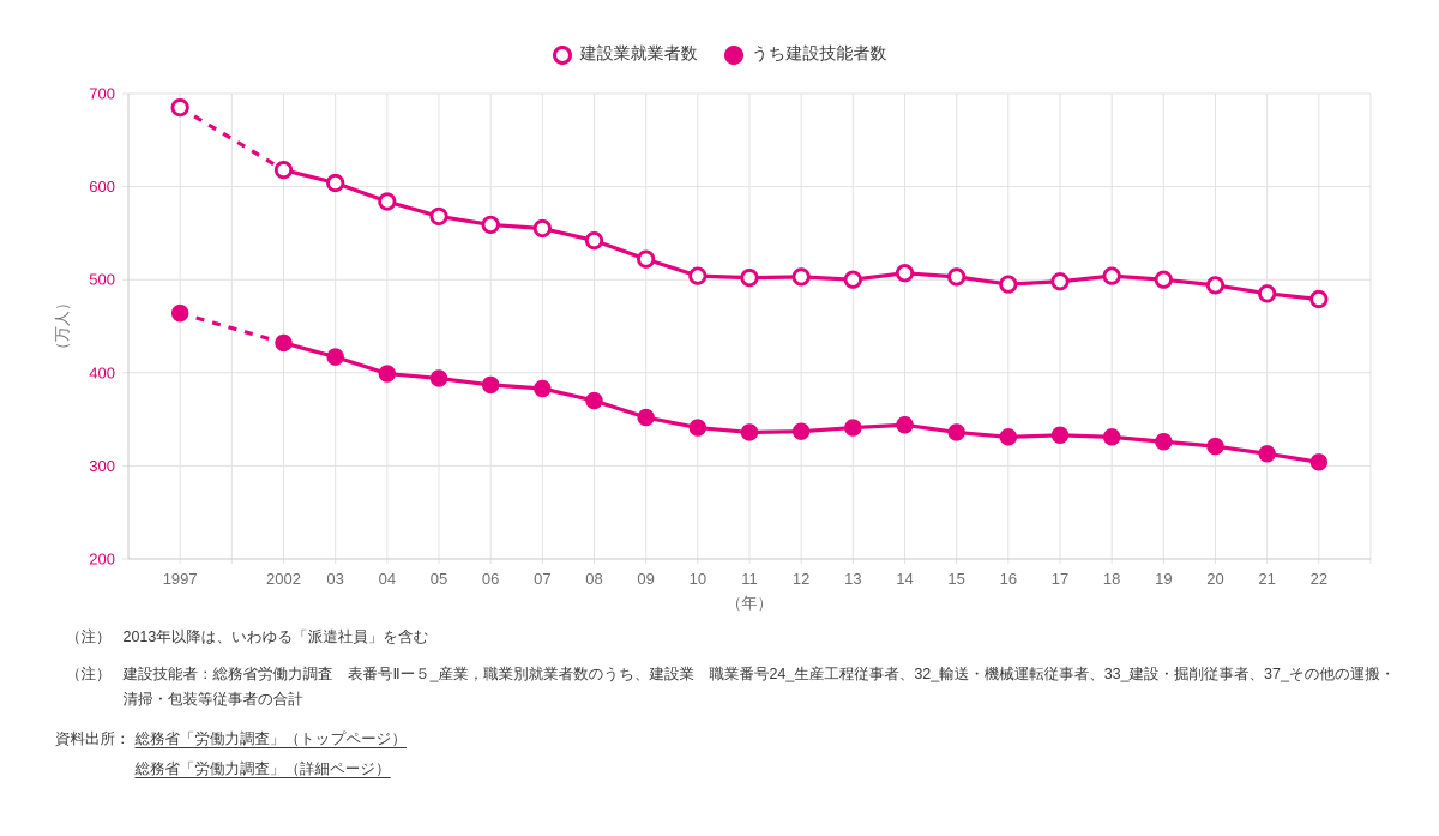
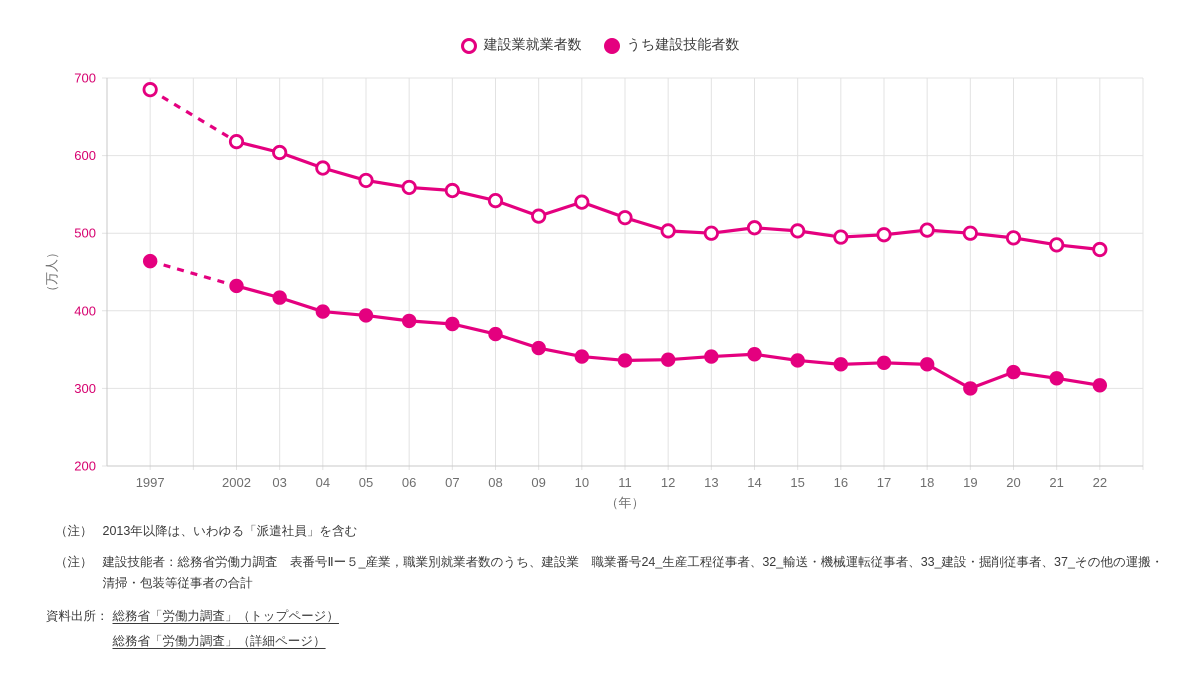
建設業就業者数/10: 500 -> 540
建設業就業者数/11: 500 -> 520
うち建設技能者数/19: 330 -> 300
